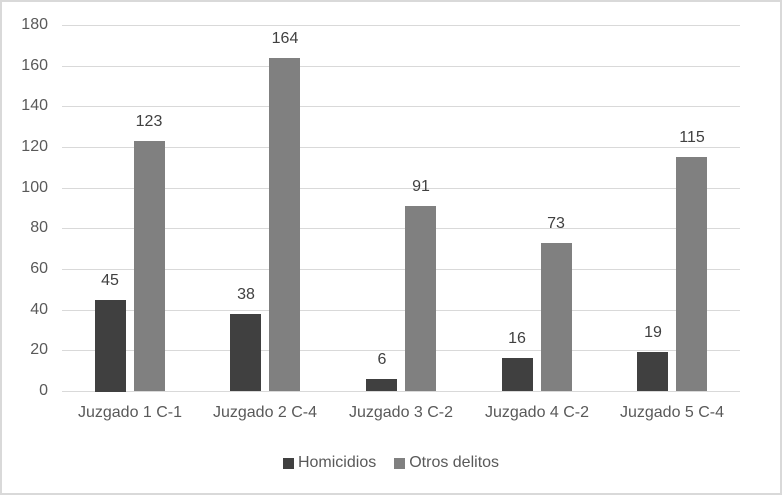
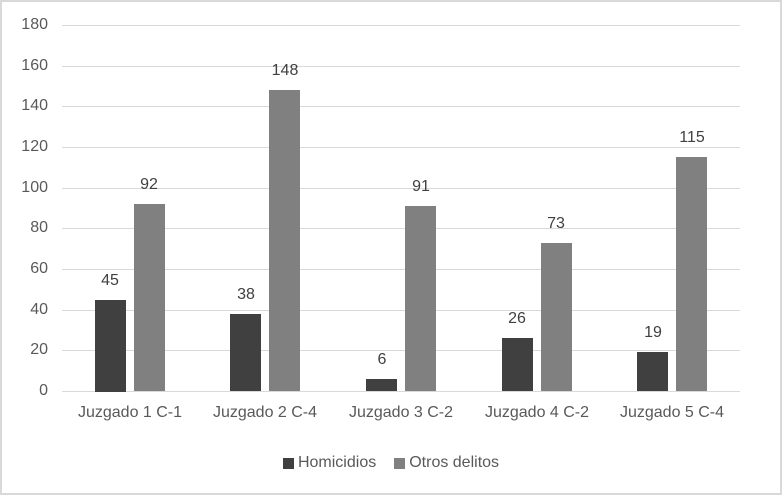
Otros delitos/Juzgado 1 C-1: 123 -> 92
Otros delitos/Juzgado 2 C-4: 164 -> 148
Homicidios/Juzgado 4 C-2: 16 -> 26
